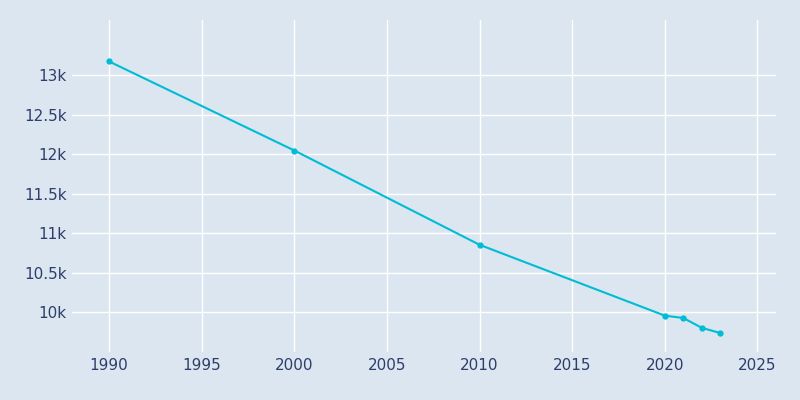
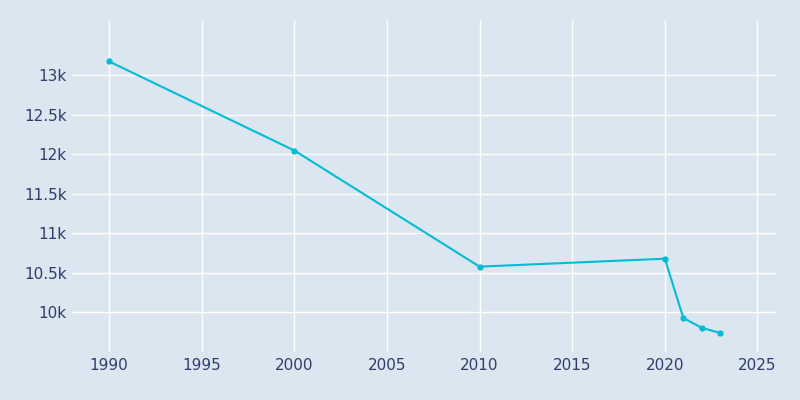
2010: 10.86k -> 10.58k
2020: 9.96k -> 10.68k
